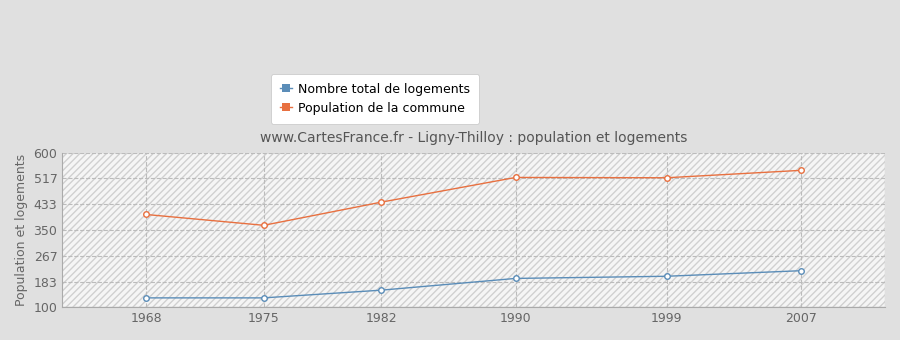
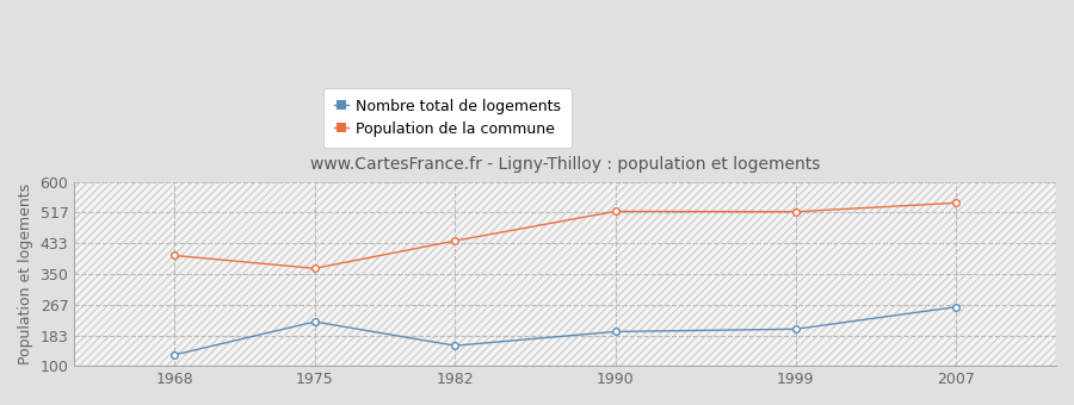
Nombre total de logements/1975: 130 -> 220
Nombre total de logements/2007: 218 -> 260
